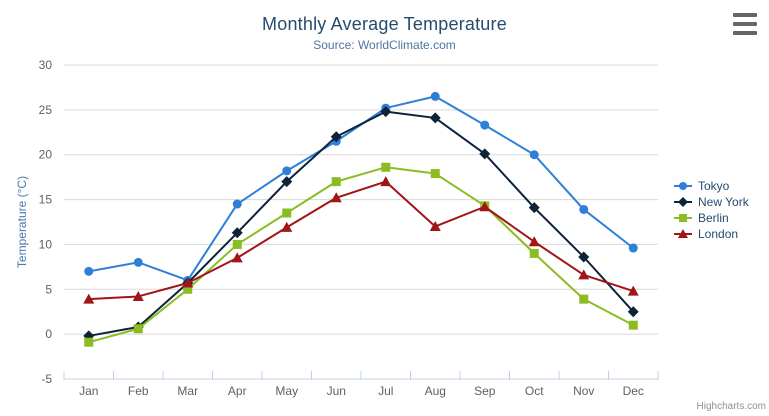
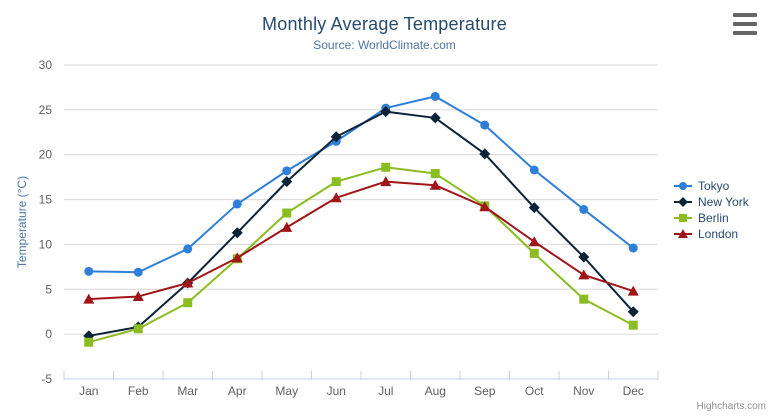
Tokyo/Feb: 8 -> 7
Tokyo/Mar: 6 -> 10
Berlin/Mar: 5 -> 4
Berlin/Apr: 10 -> 8
London/Aug: 12 -> 17
Tokyo/Oct: 20 -> 18
